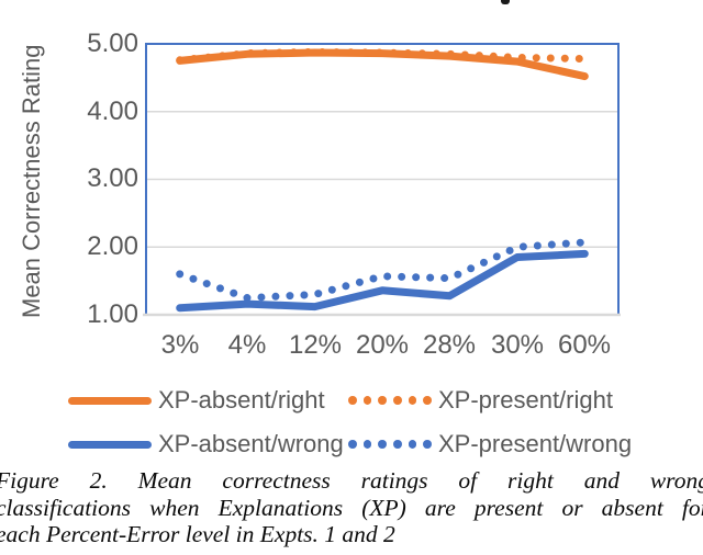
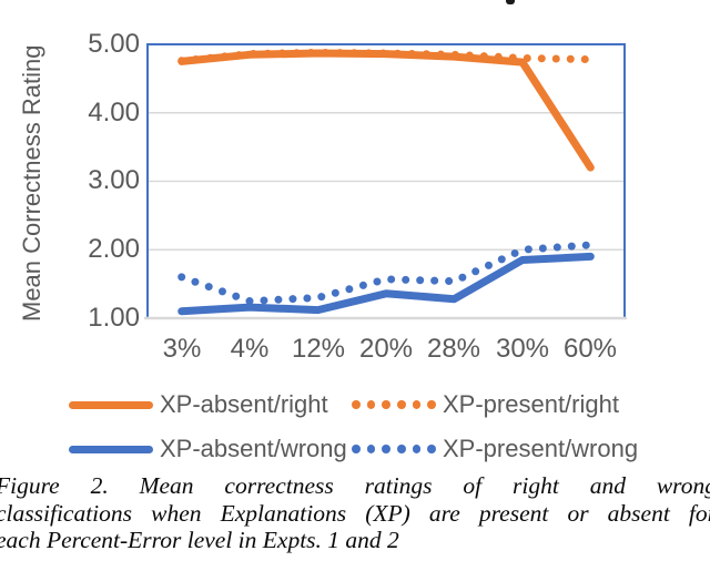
XP-absent/right/60%: 4.5 -> 3.2
